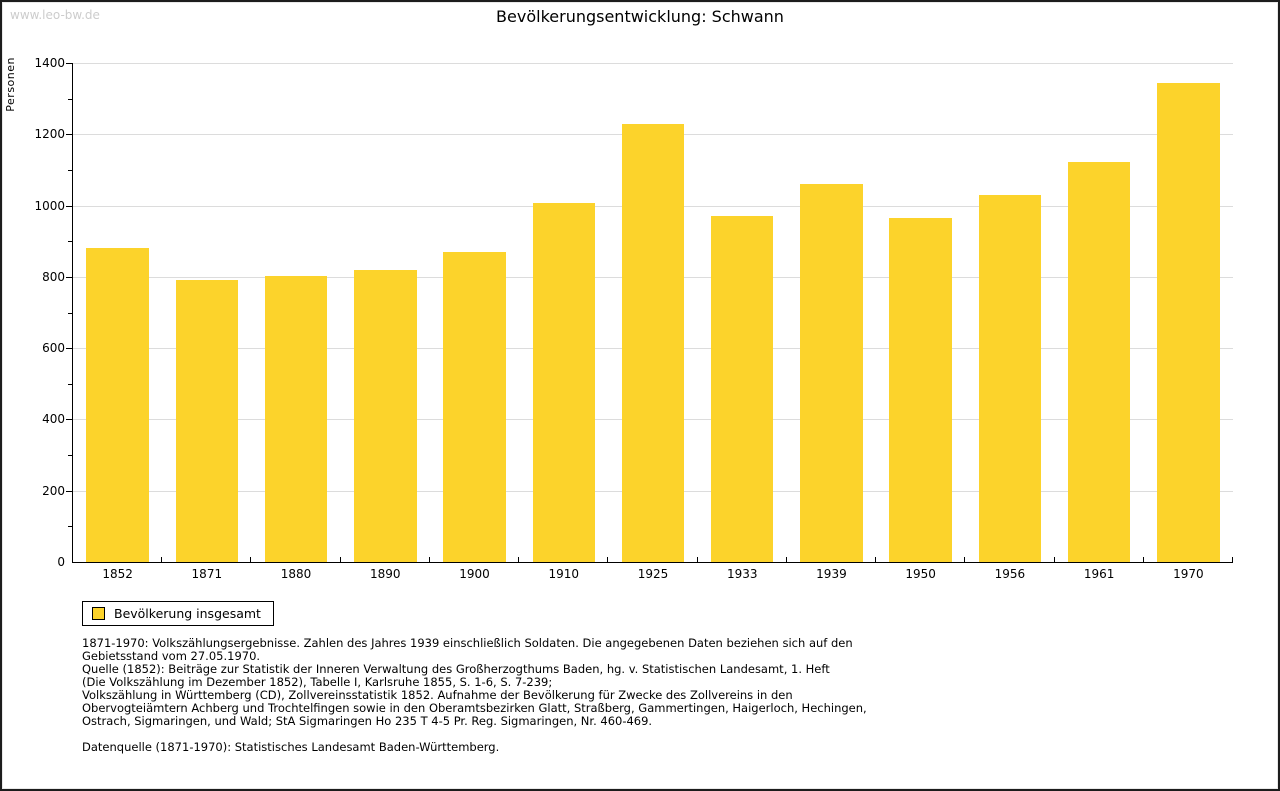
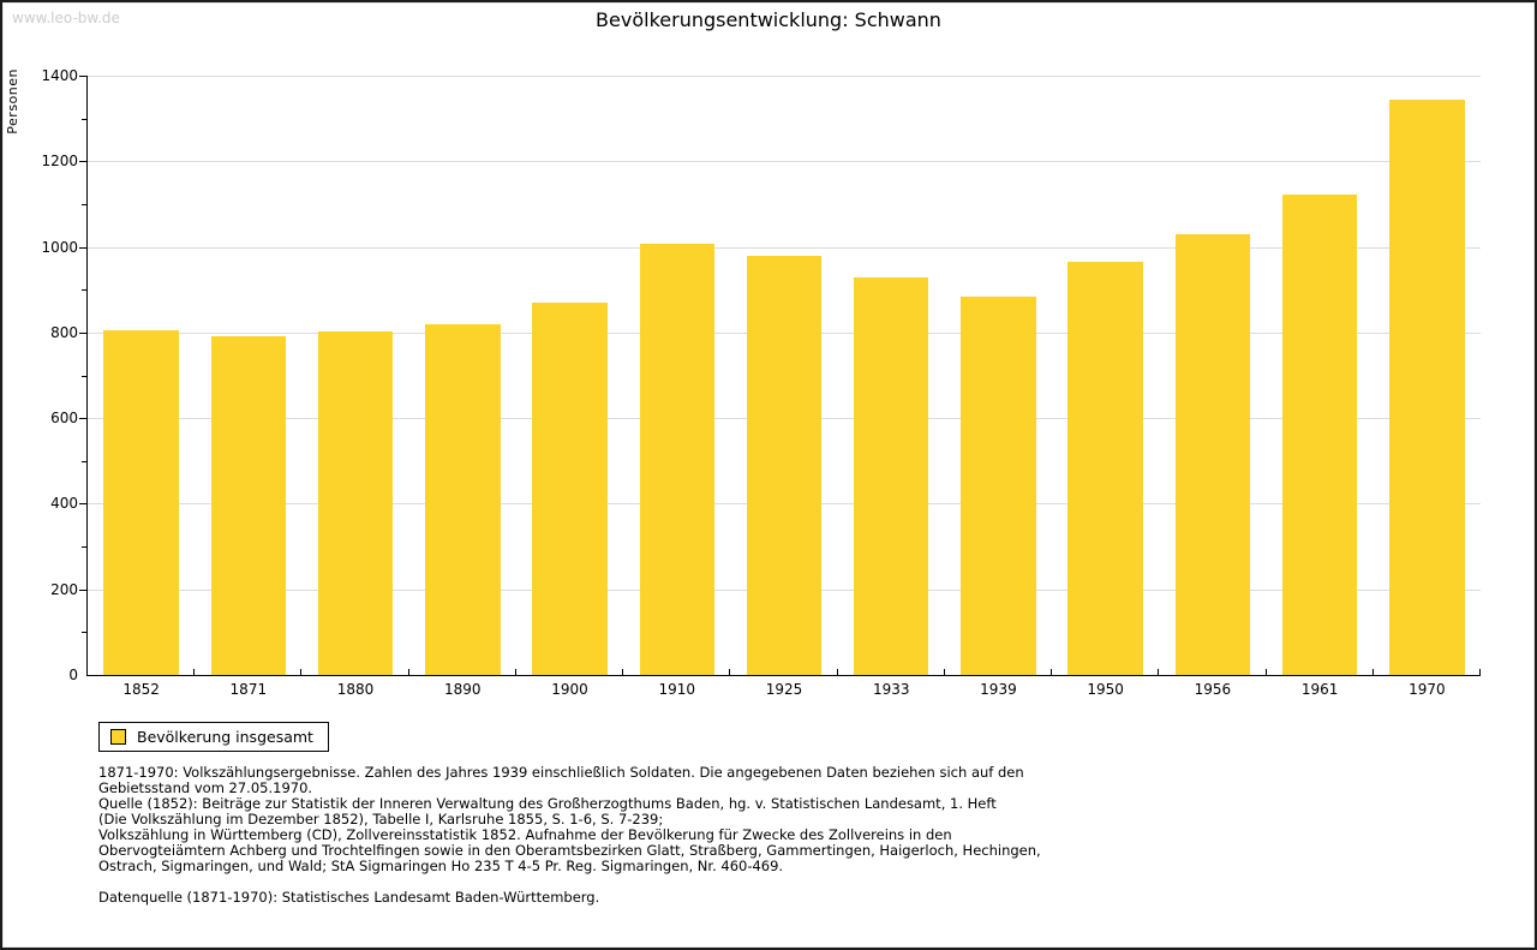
1852: 880 -> 810
1925: 1230 -> 980
1933: 970 -> 930
1939: 1060 -> 880
